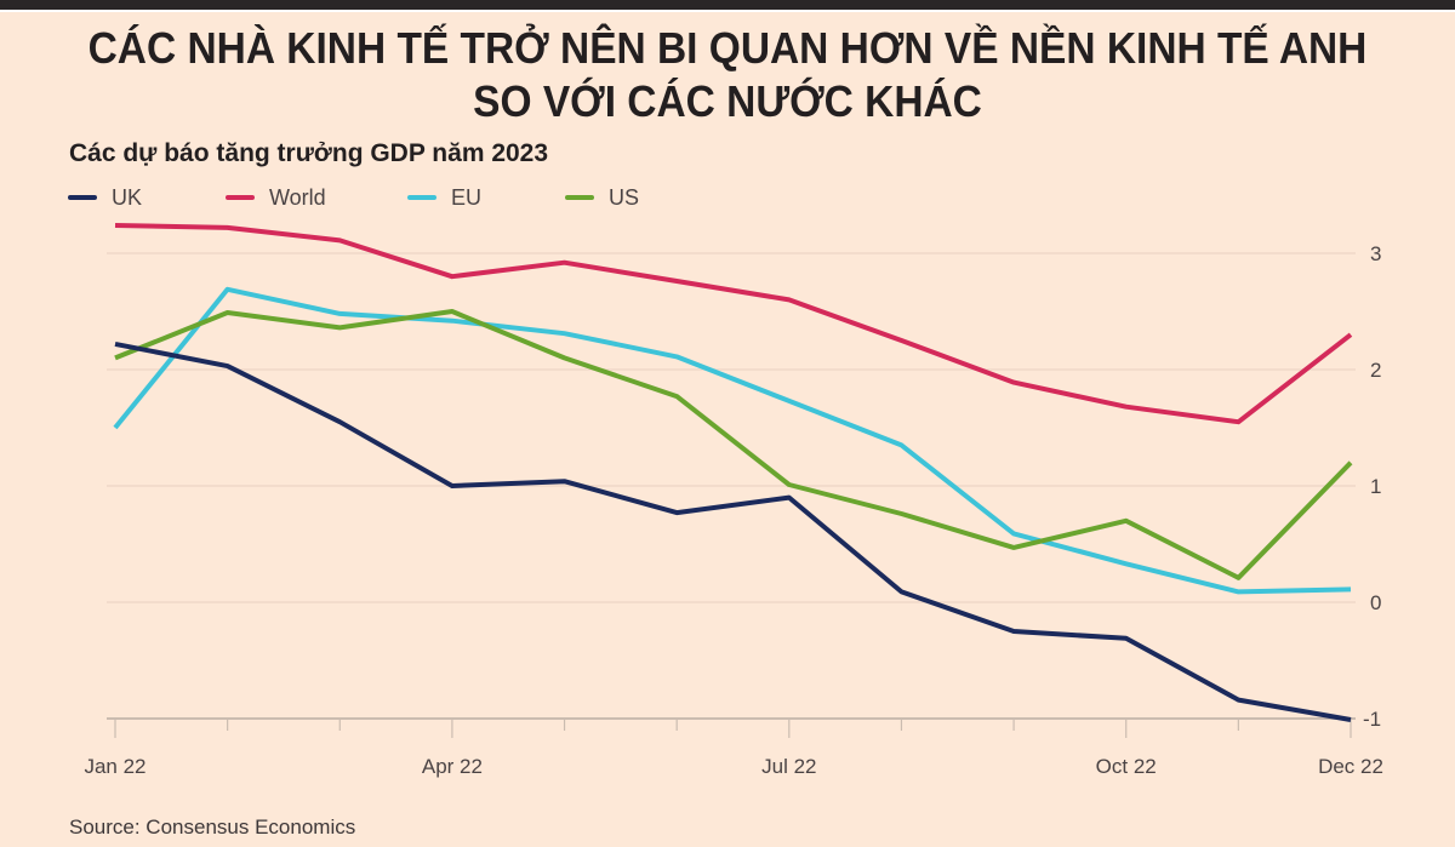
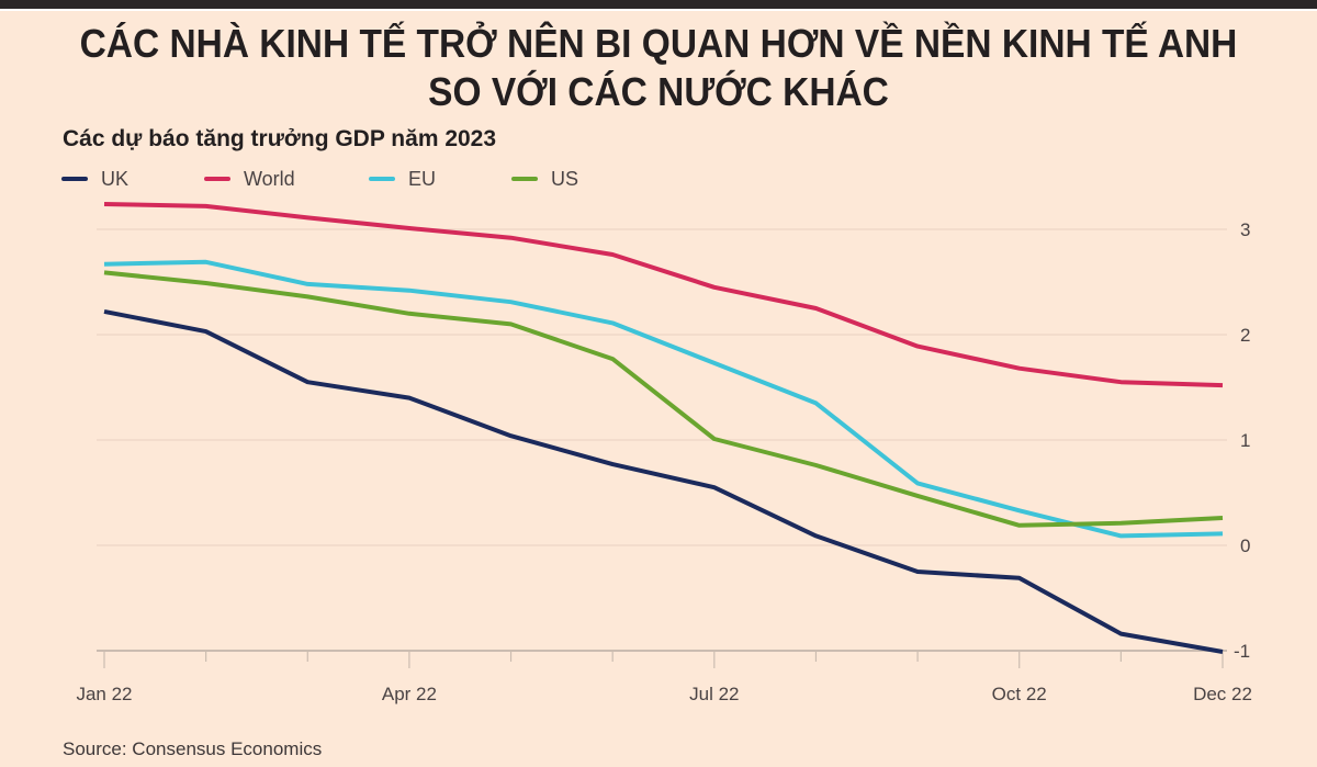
EU/Jan 22: 1.5 -> 2.7
US/Jan 22: 2.1 -> 2.6
UK/Apr 22: 1.0 -> 1.4
World/Apr 22: 2.8 -> 3.0
US/Apr 22: 2.5 -> 2.2
UK/Jul 22: 0.9 -> 0.6
World/Jul 22: 2.6 -> 2.5
US/Oct 22: 0.7 -> 0.2
World/Dec 22: 2.3 -> 1.5
US/Dec 22: 1.2 -> 0.3
